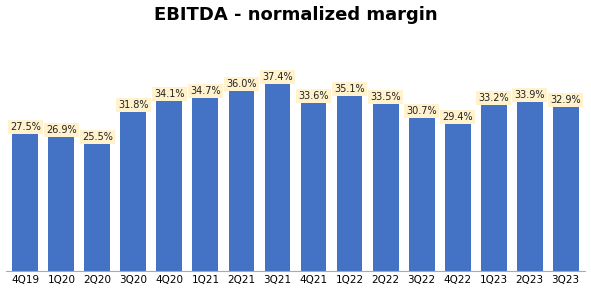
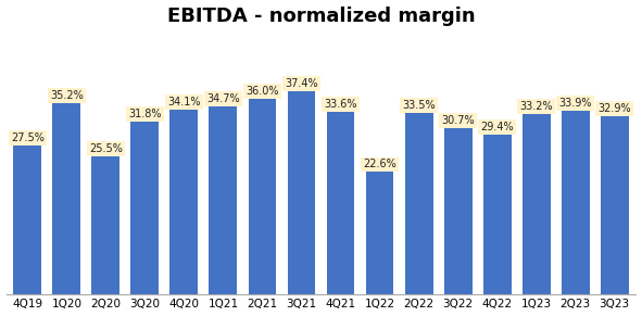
1Q20: 26.9% -> 35.2%
1Q22: 35.1% -> 22.6%
